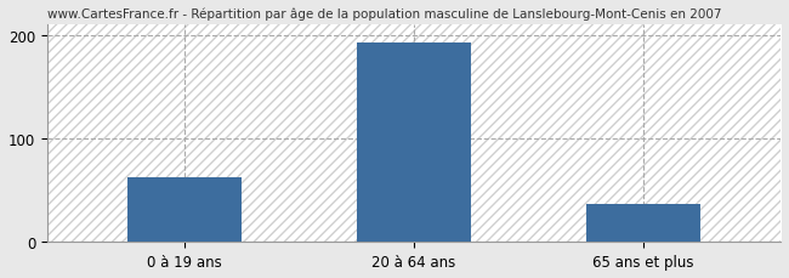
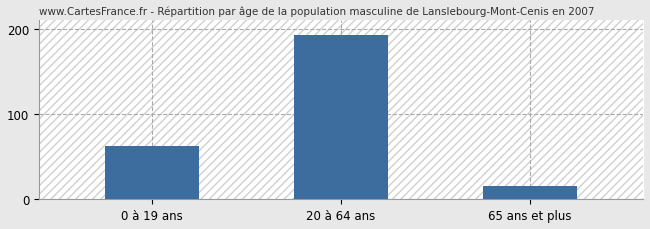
65 ans et plus: 37 -> 16
